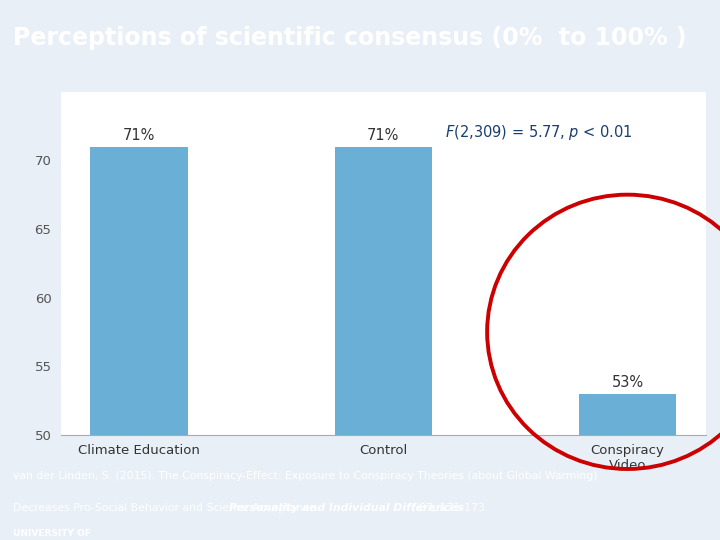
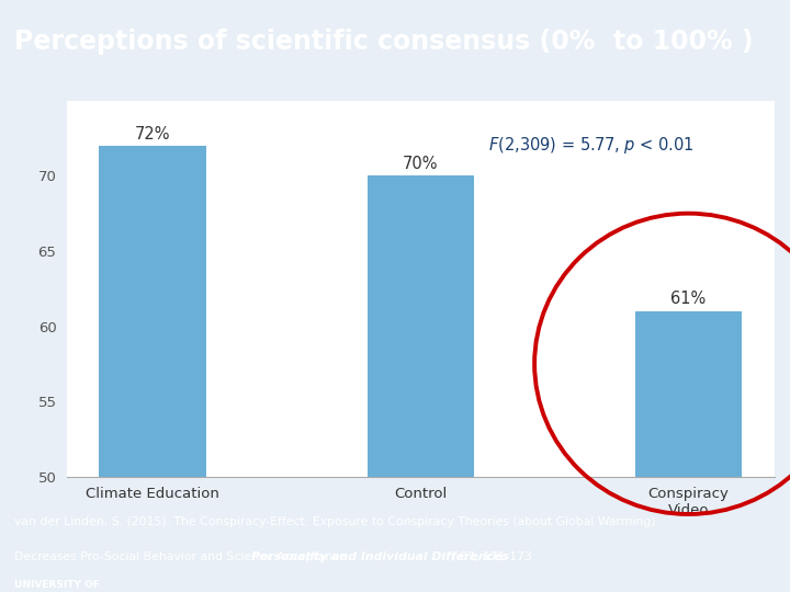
Climate Education: 71% -> 72%
Control: 71% -> 70%
Conspiracy Video: 53% -> 61%
